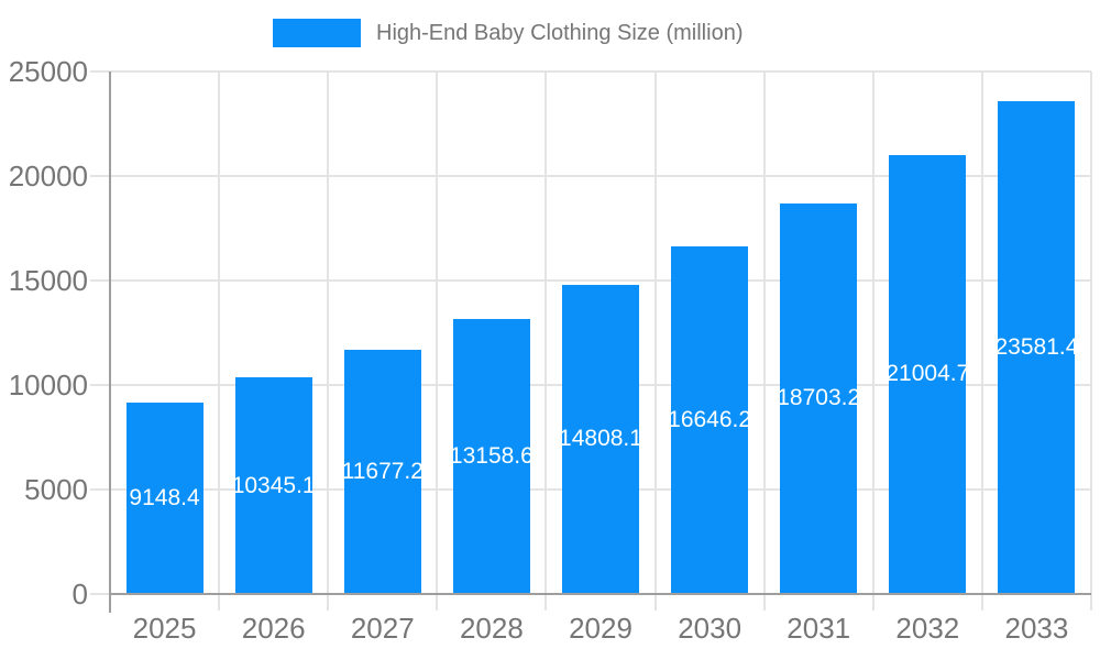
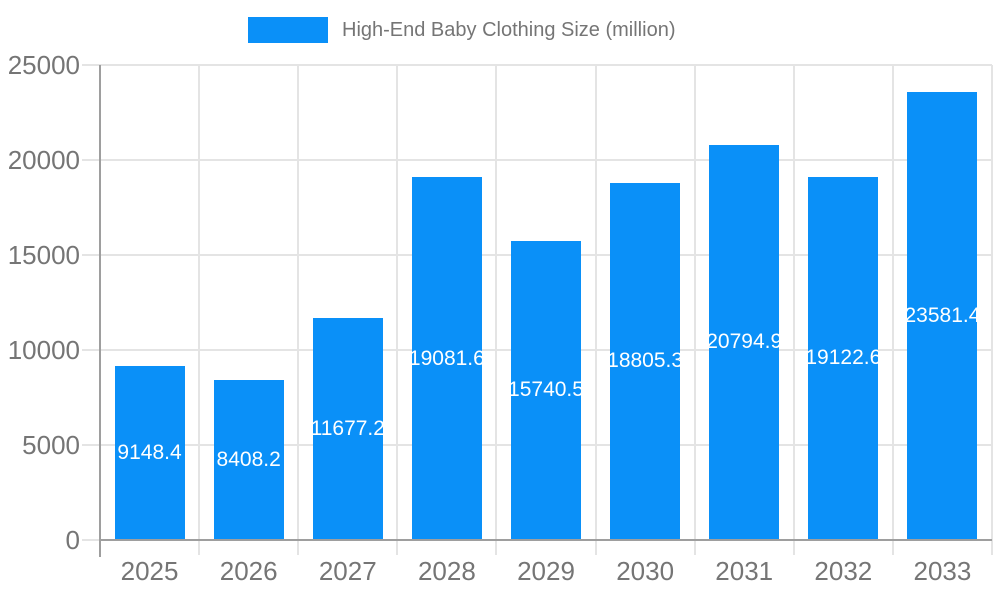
2026: 10345.1 -> 8408.2
2028: 13158.6 -> 19081.6
2029: 14808.1 -> 15740.5
2030: 16646.2 -> 18805.3
2031: 18703.2 -> 20794.9
2032: 21004.7 -> 19122.6
